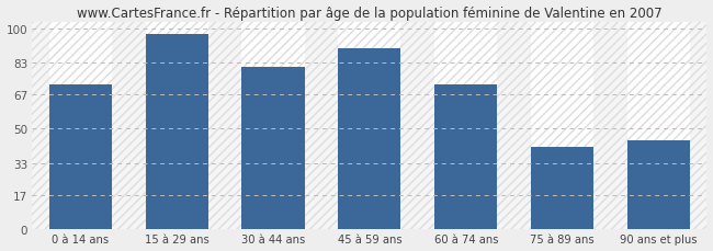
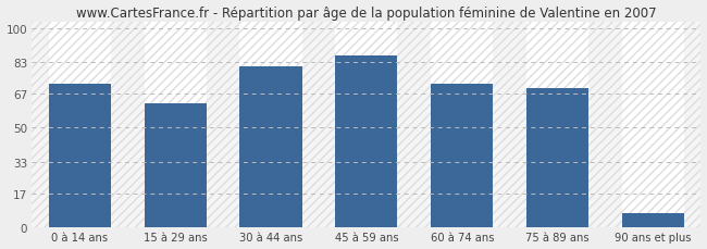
15 à 29 ans: 97 -> 62
45 à 59 ans: 90 -> 86
75 à 89 ans: 41 -> 70
90 ans et plus: 44 -> 7
